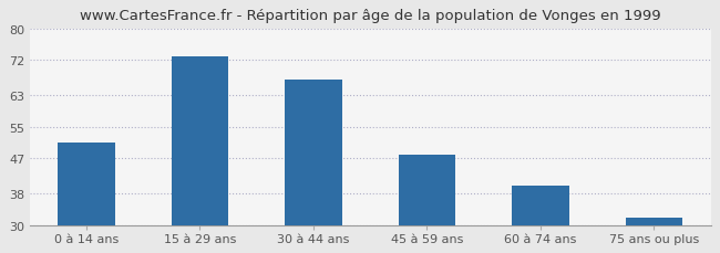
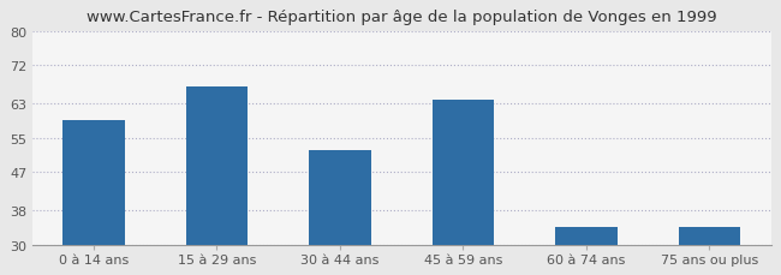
0 à 14 ans: 51 -> 59
15 à 29 ans: 73 -> 67
30 à 44 ans: 67 -> 52
45 à 59 ans: 48 -> 64
60 à 74 ans: 40 -> 34
75 ans ou plus: 32 -> 34
